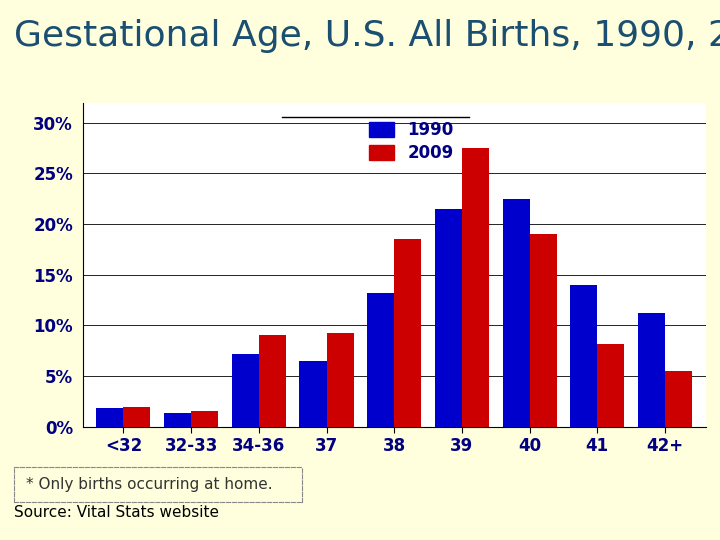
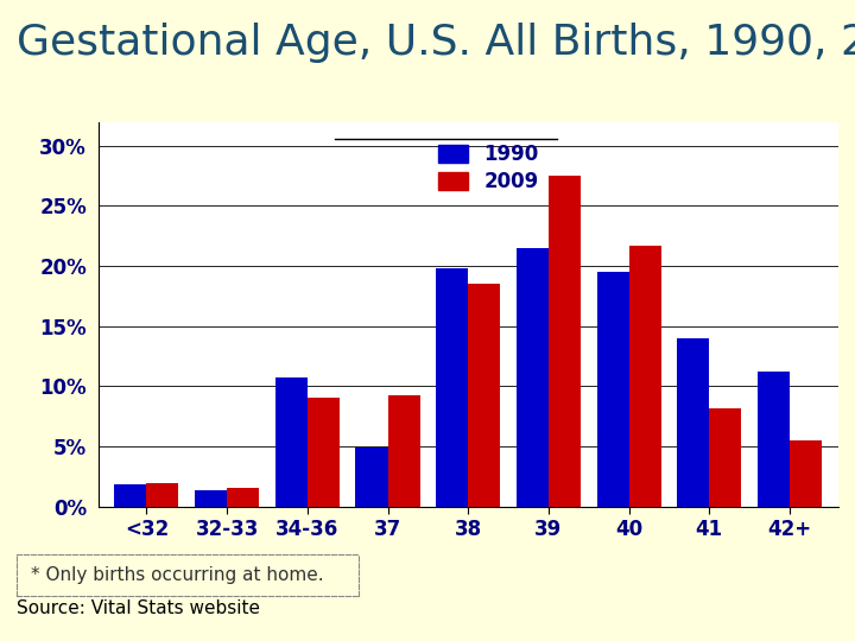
1990/34-36: 7.2% -> 10.7%
1990/37: 6.5% -> 4.9%
1990/38: 13.2% -> 19.8%
1990/40: 22.5% -> 19.5%
2009/40: 19.0% -> 21.7%
